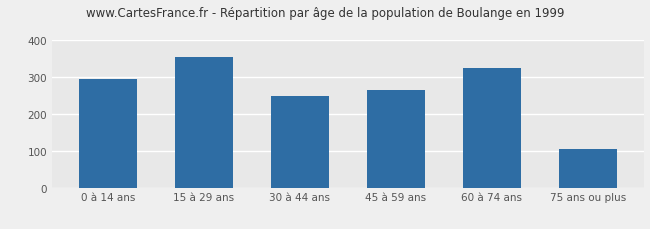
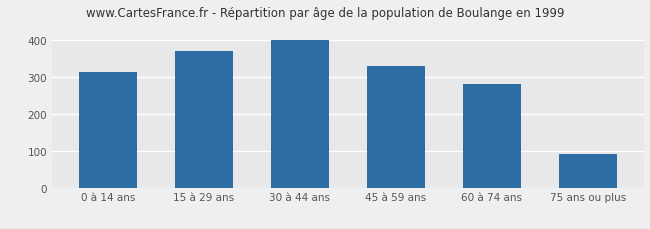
0 à 14 ans: 295 -> 315
15 à 29 ans: 355 -> 370
30 à 44 ans: 250 -> 400
45 à 59 ans: 265 -> 330
60 à 74 ans: 325 -> 282
75 ans ou plus: 105 -> 90
